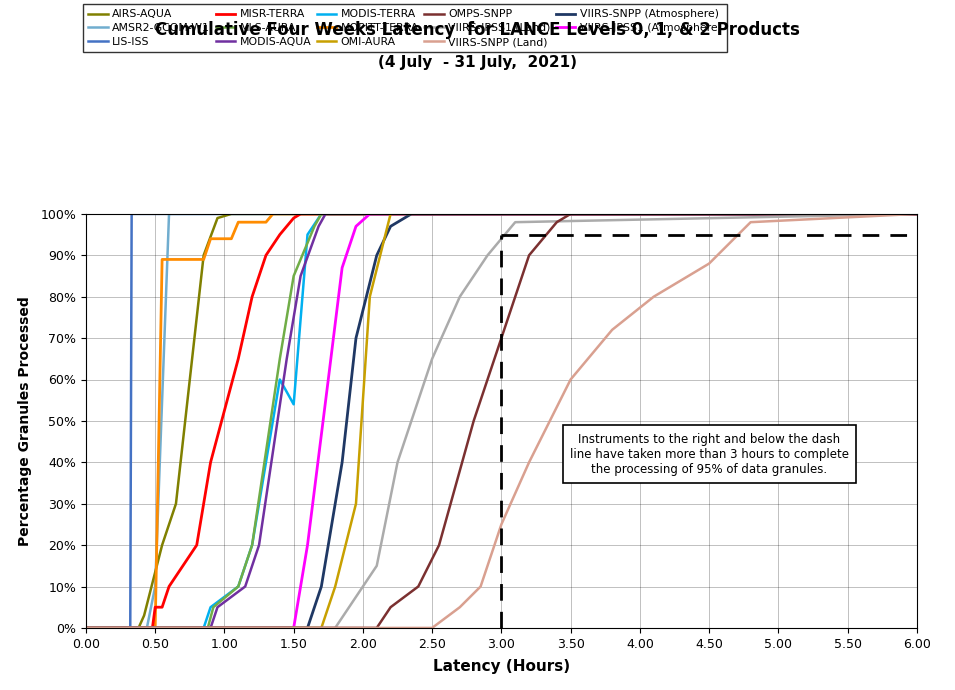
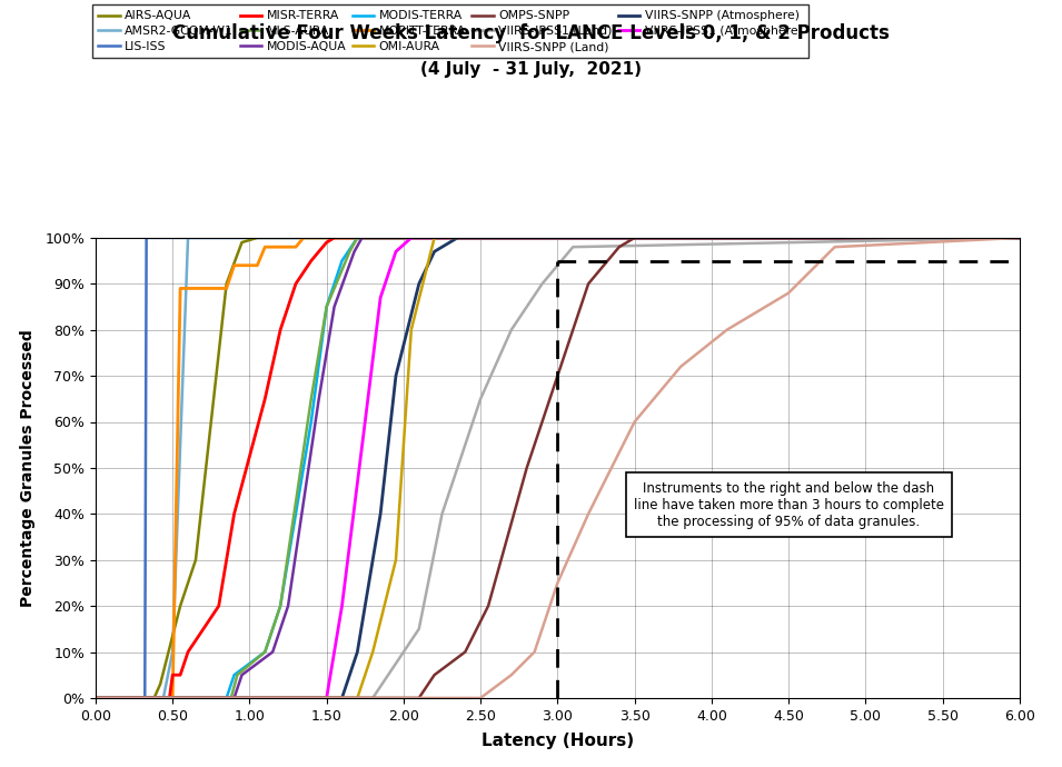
MODIS-TERRA/1.50: 54% -> 85%
